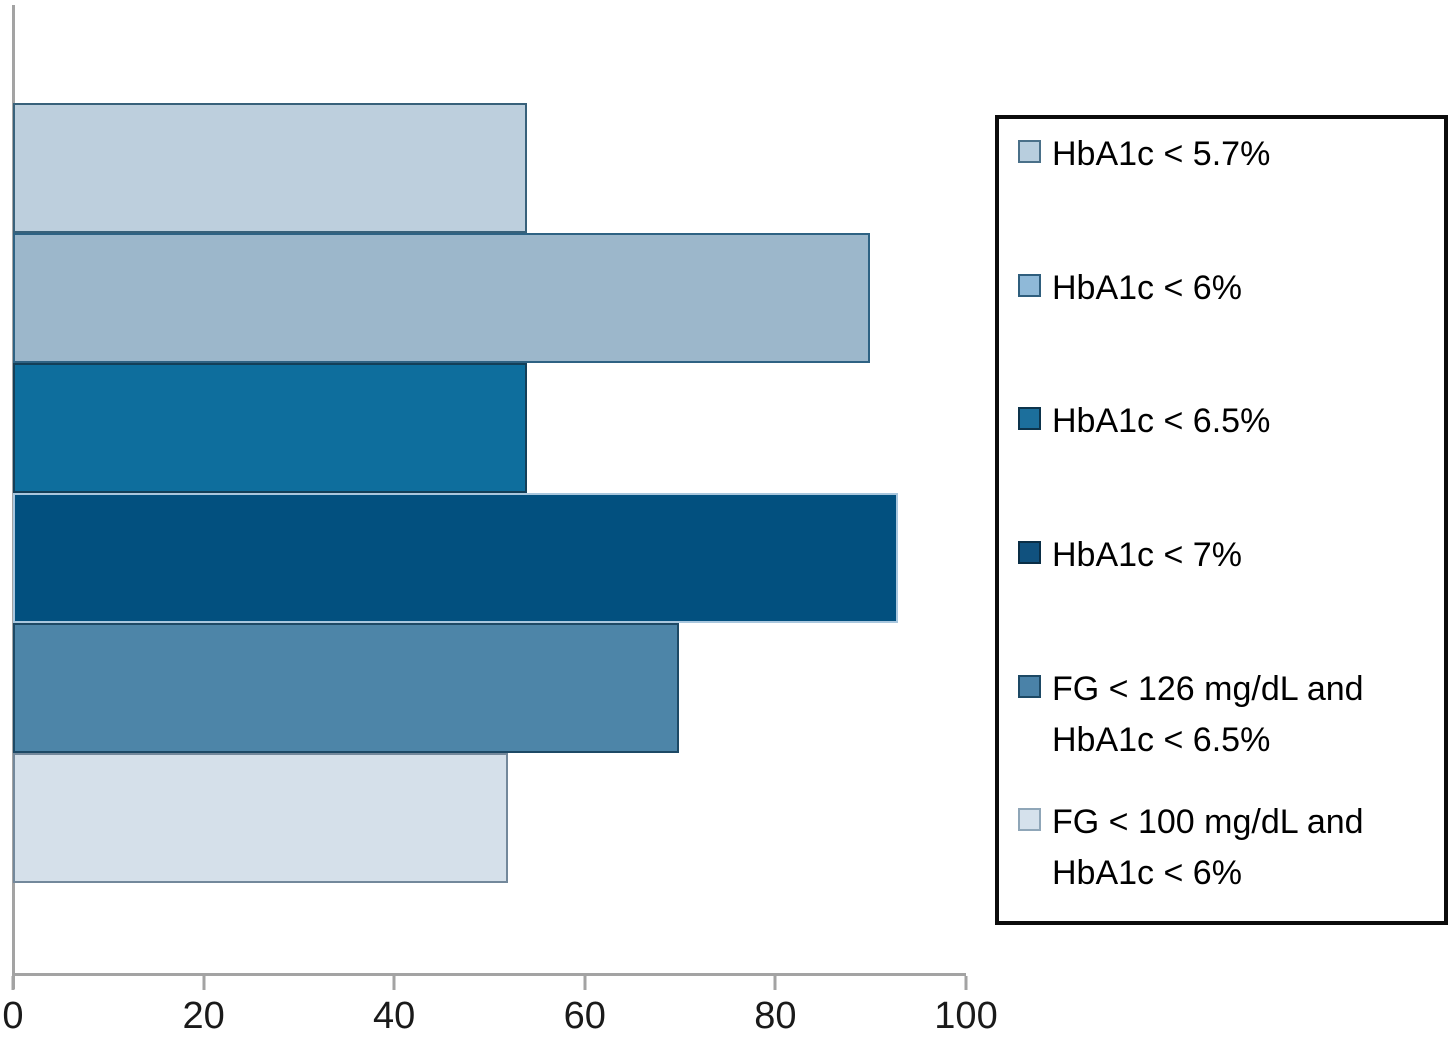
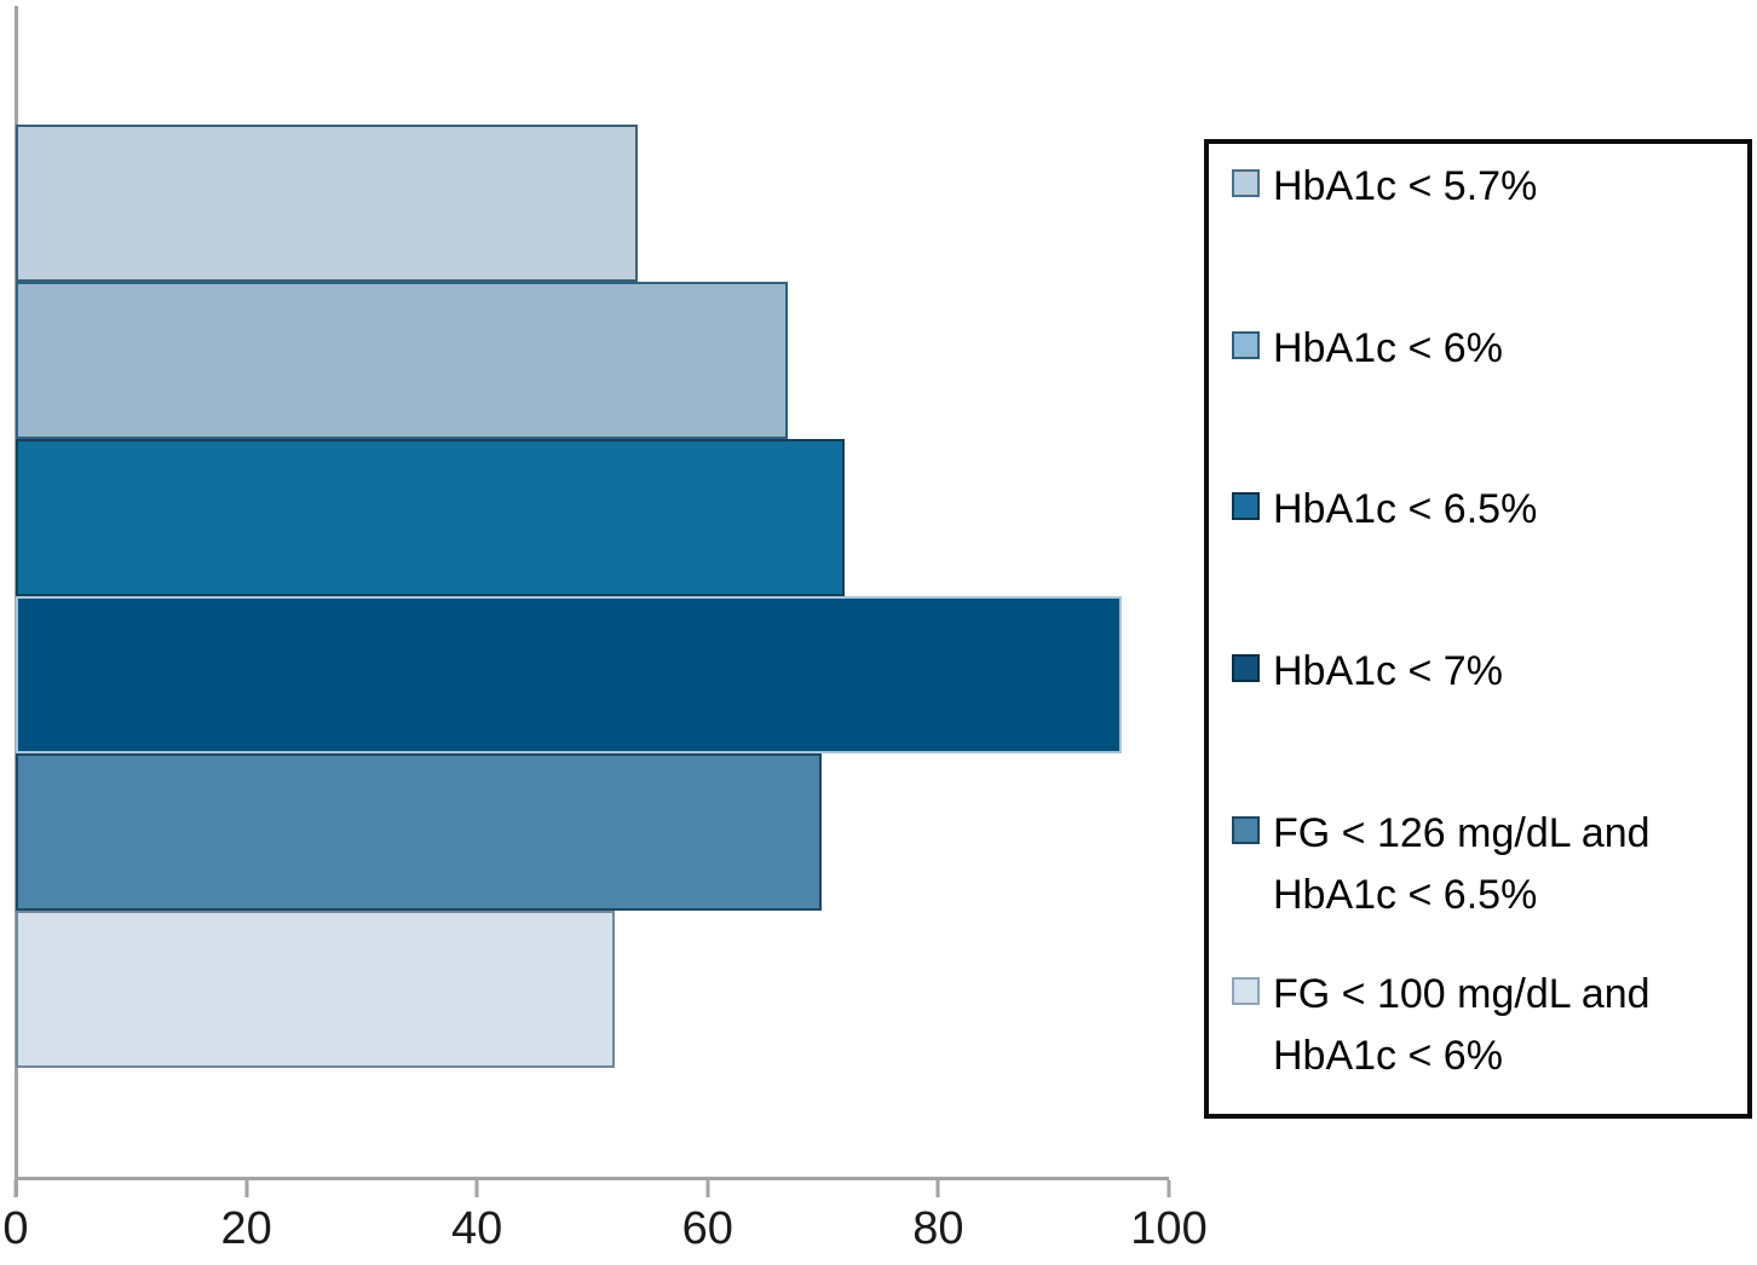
HbA1c < 6%: 90 -> 67
HbA1c < 6.5%: 54 -> 72
HbA1c < 7%: 93 -> 96
